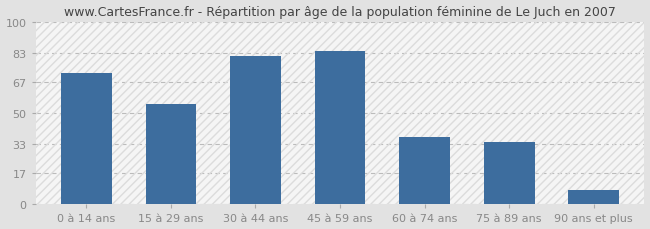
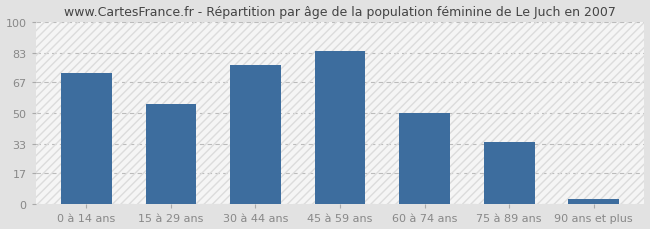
30 à 44 ans: 81 -> 76
60 à 74 ans: 37 -> 50
90 ans et plus: 8 -> 3
